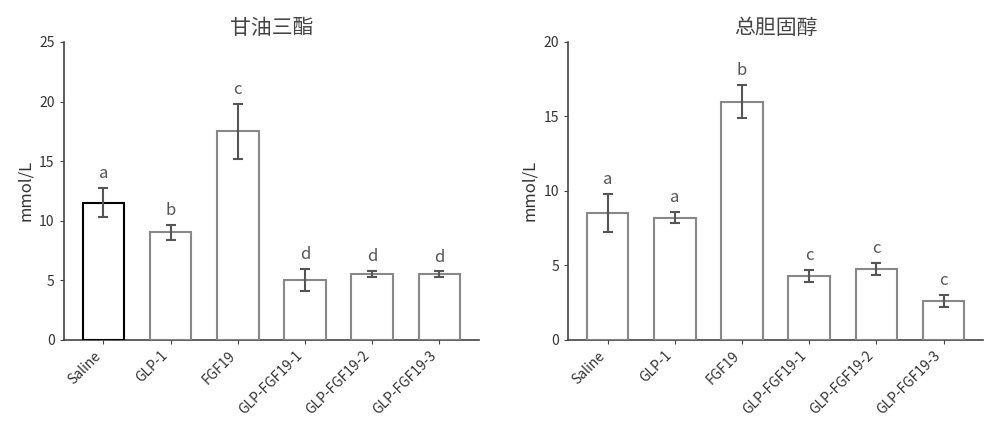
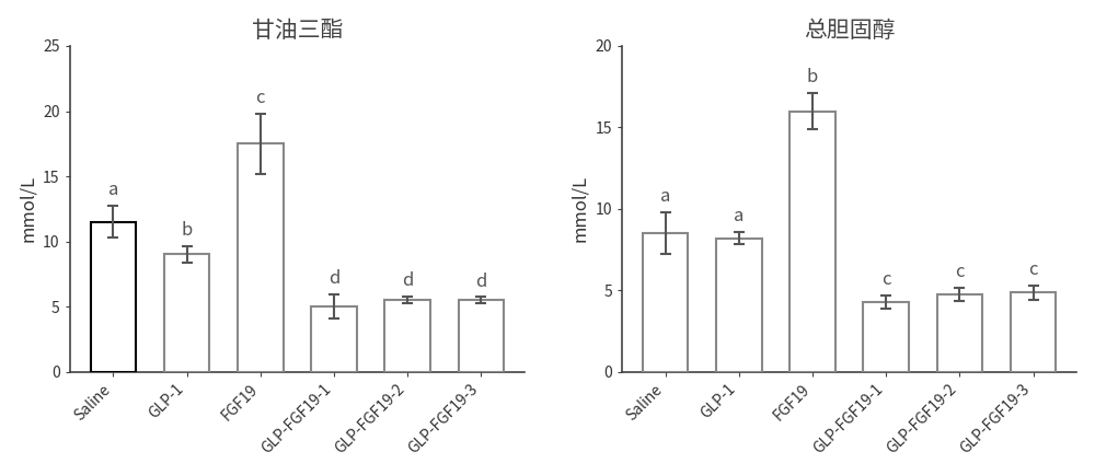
总胆固醇/GLP-FGF19-3: 2.6 -> 4.8
